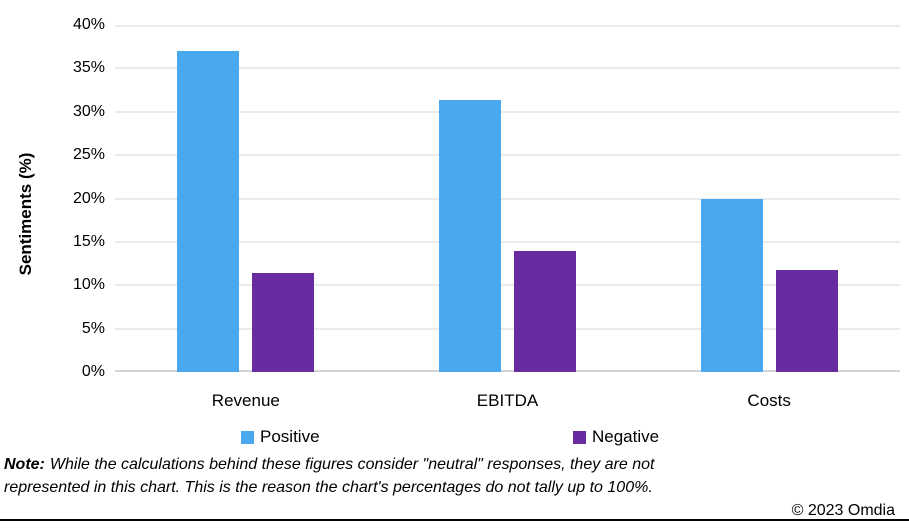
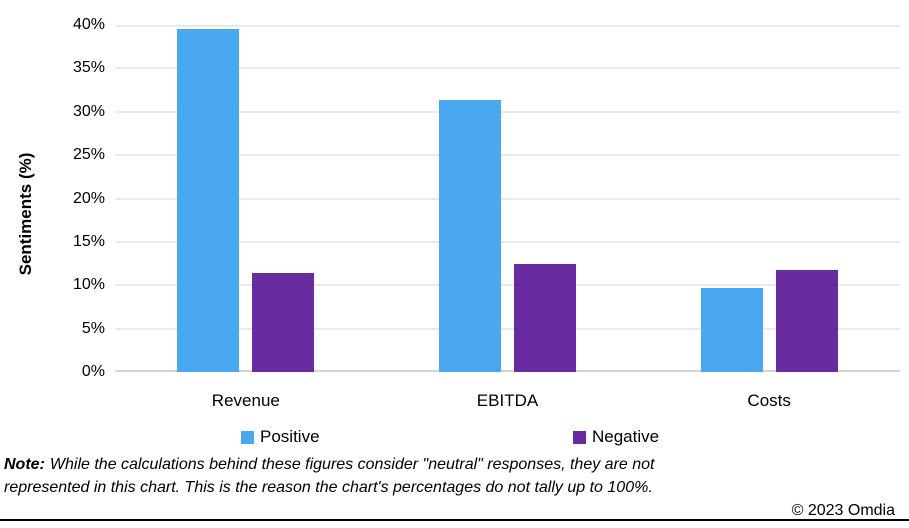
Positive/Revenue: 37% -> 40%
Negative/EBITDA: 14% -> 12%
Positive/Costs: 20% -> 10%
